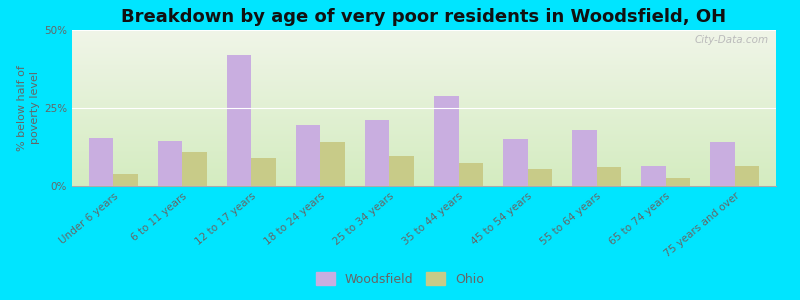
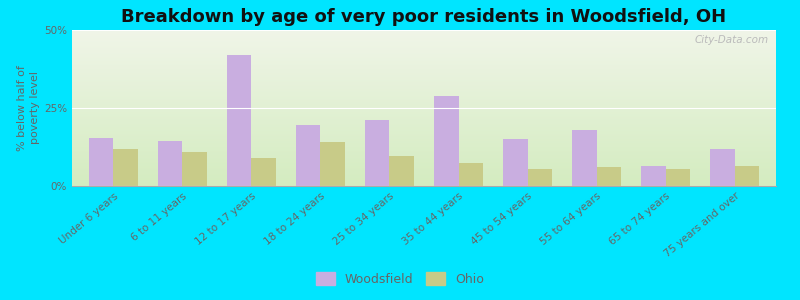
Ohio/Under 6 years: 4.0% -> 12.0%
Ohio/65 to 74 years: 2.5% -> 5.5%
Woodsfield/75 years and over: 14.0% -> 12.0%
